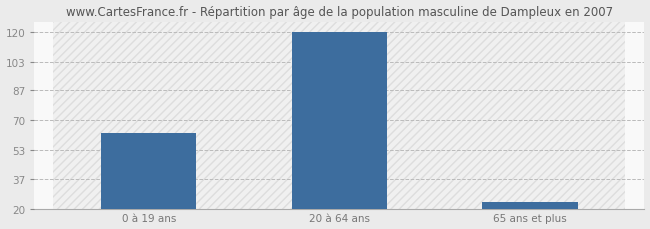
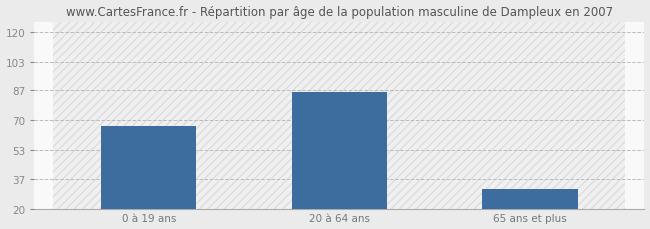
0 à 19 ans: 63 -> 67
20 à 64 ans: 120 -> 86
65 ans et plus: 24 -> 31
